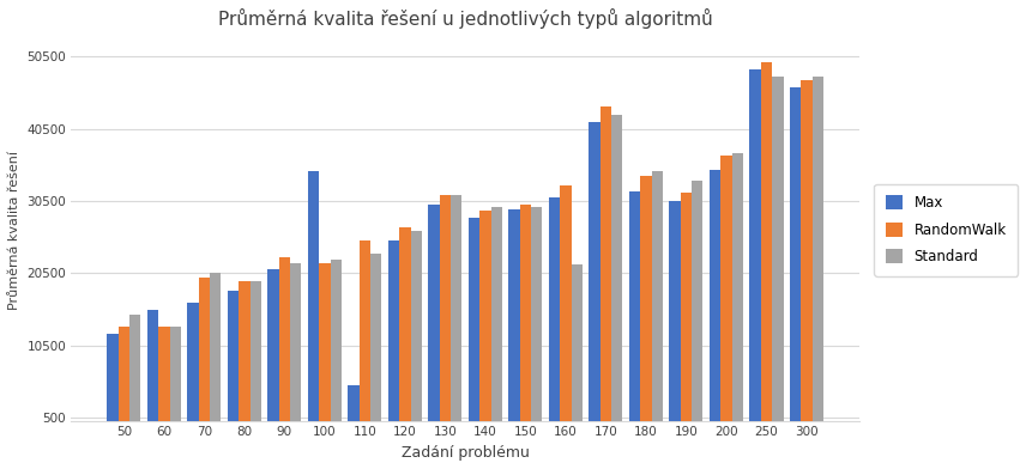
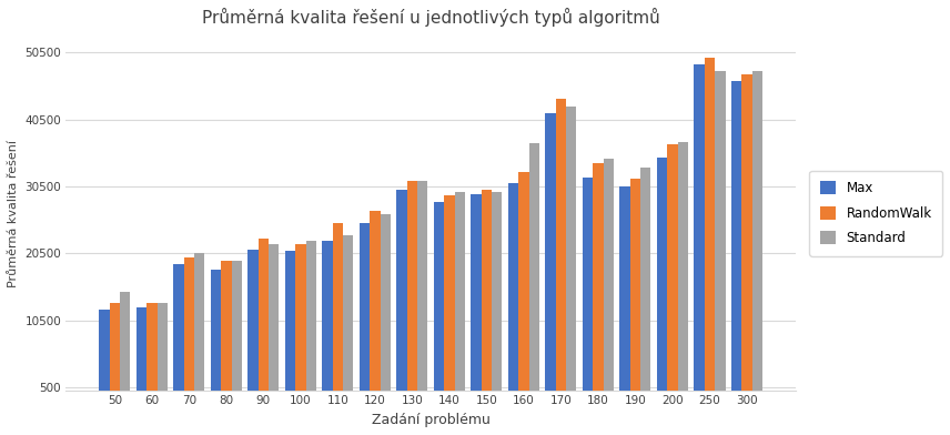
Max/60: 15400 -> 12500
Max/70: 16400 -> 19000
Max/100: 34600 -> 20900
Max/110: 5000 -> 22400
Standard/160: 21800 -> 37000
